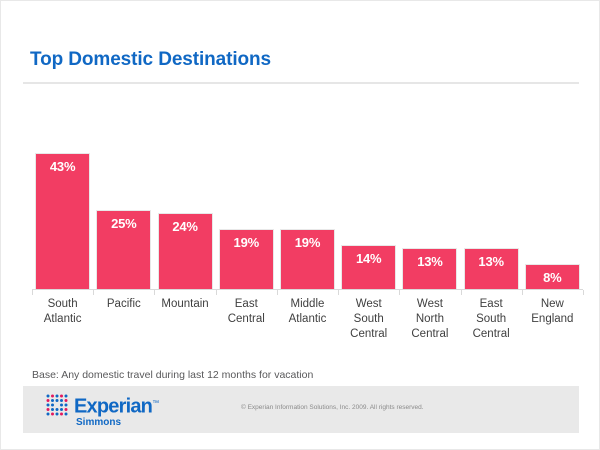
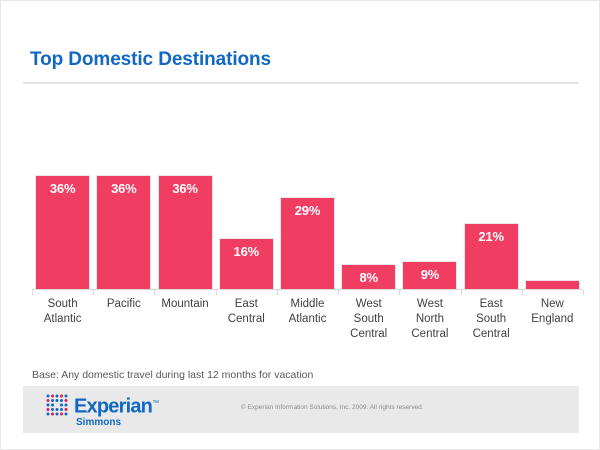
South Atlantic: 43% -> 36%
Pacific: 25% -> 36%
Mountain: 24% -> 36%
East Central: 19% -> 16%
Middle Atlantic: 19% -> 29%
West South Central: 14% -> 8%
West North Central: 13% -> 9%
East South Central: 13% -> 21%
New England: 8% -> 3%
